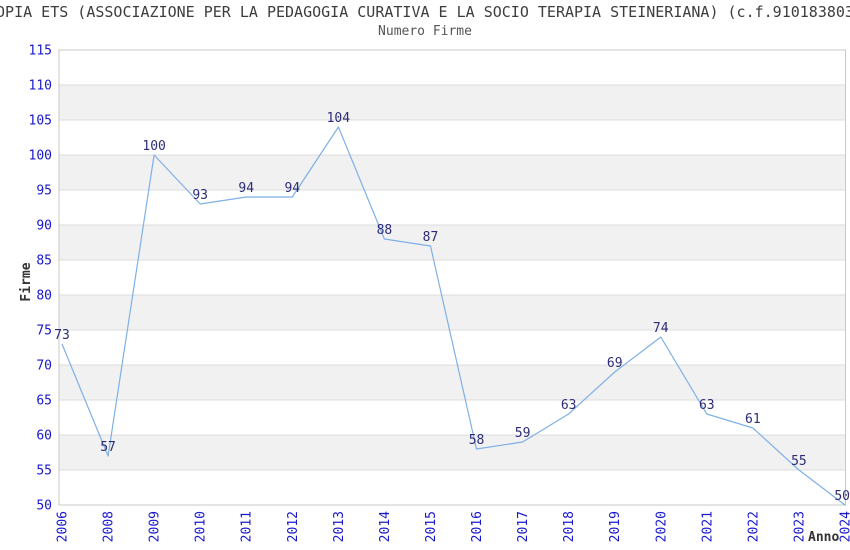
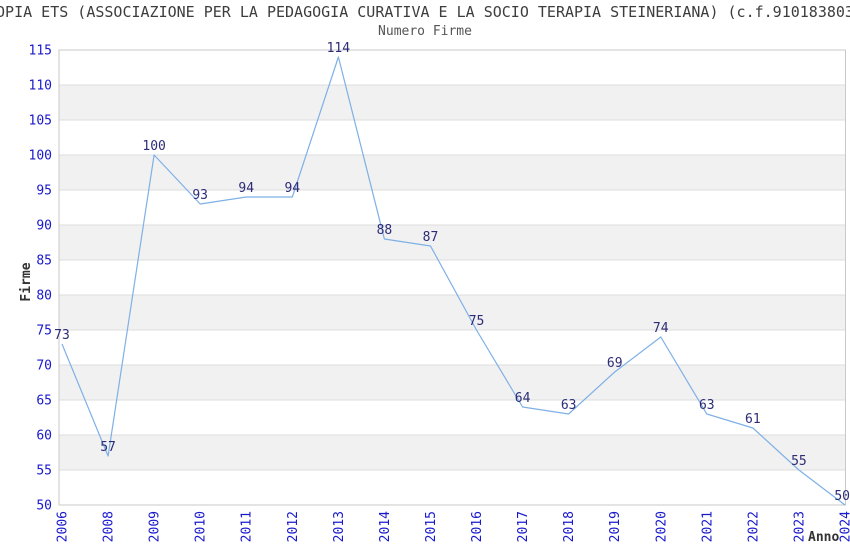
2013: 104 -> 114
2016: 58 -> 75
2017: 59 -> 64
